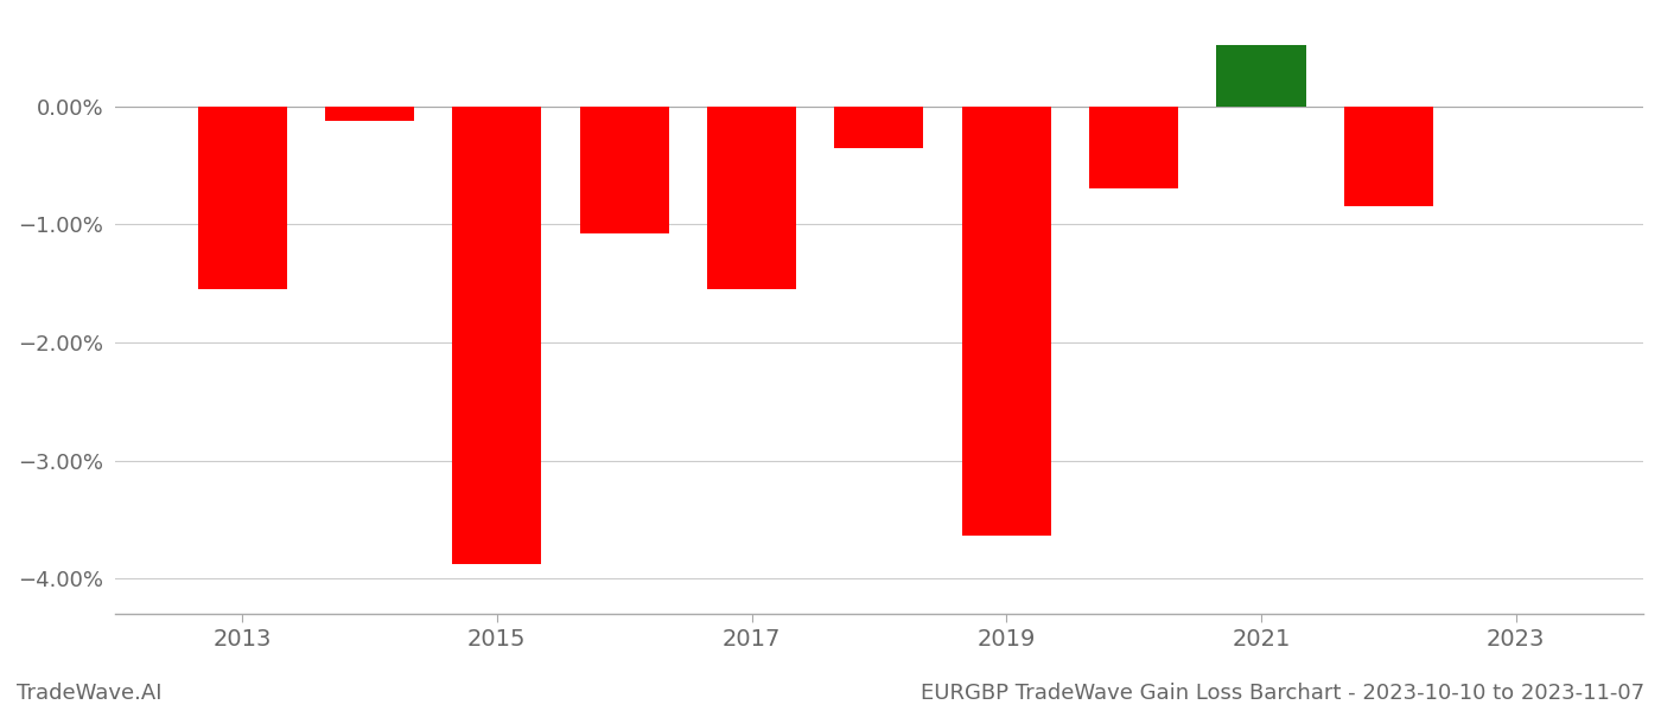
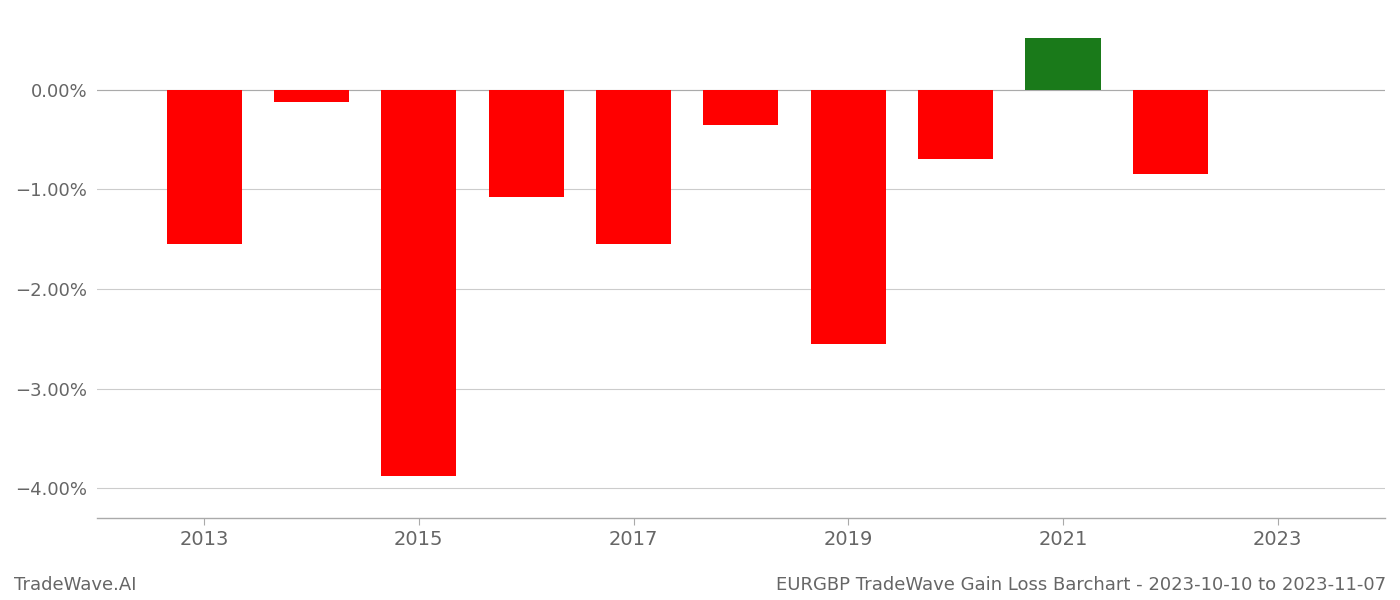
2019: -3.64% -> -2.55%
